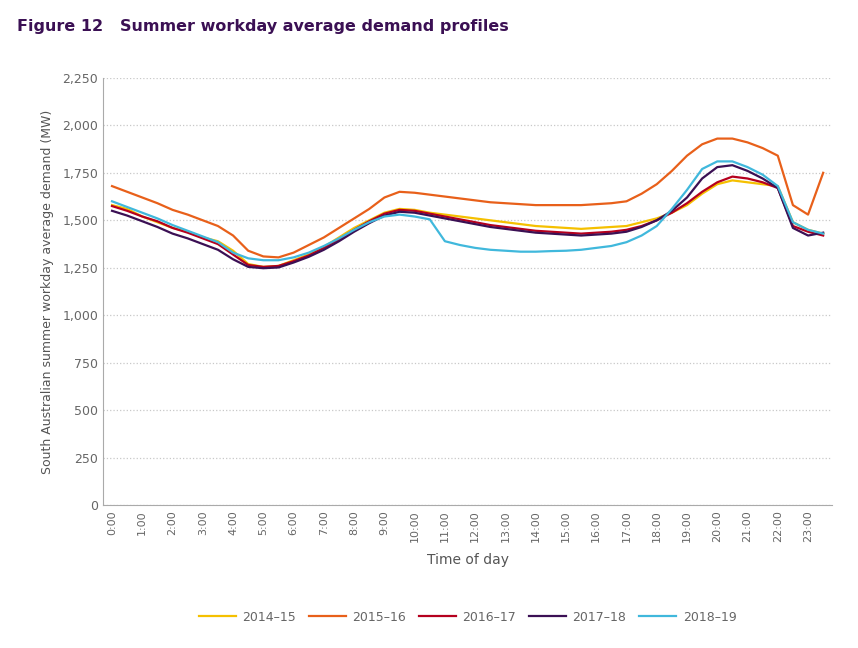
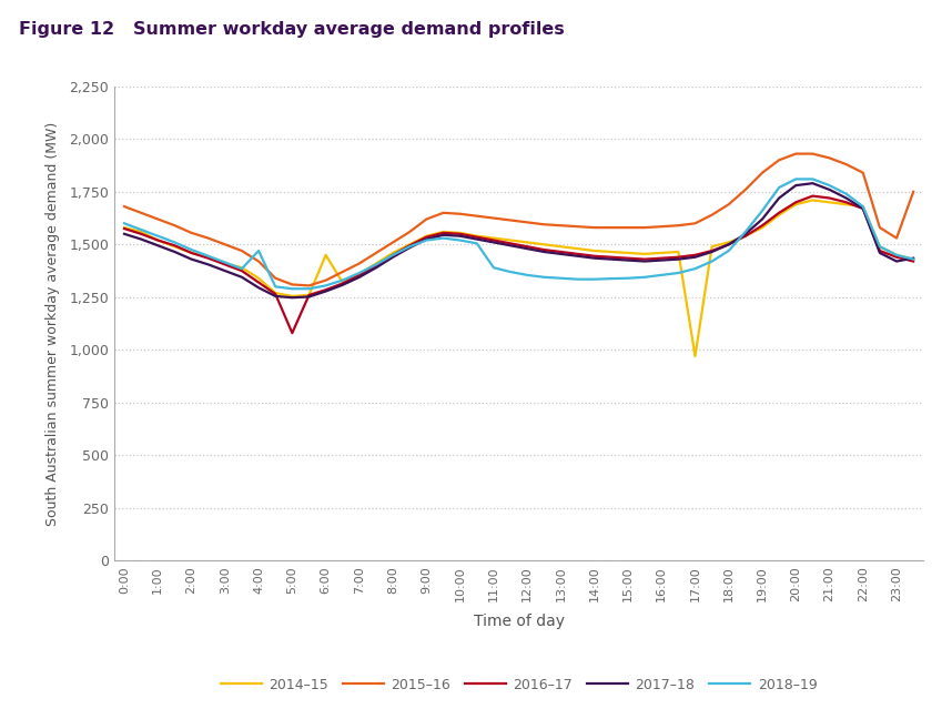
2018–19/4:00: 1,330 -> 1,470
2016–17/5:00: 1,260 -> 1,080
2014–15/6:00: 1,290 -> 1,450
2014–15/17:00: 1,470 -> 970
